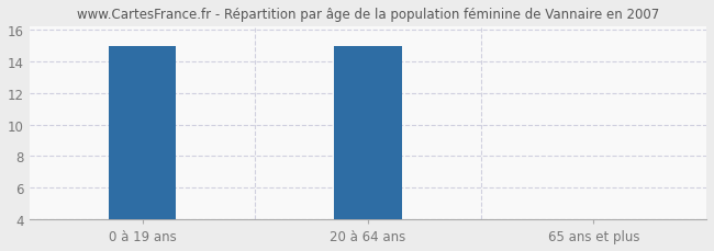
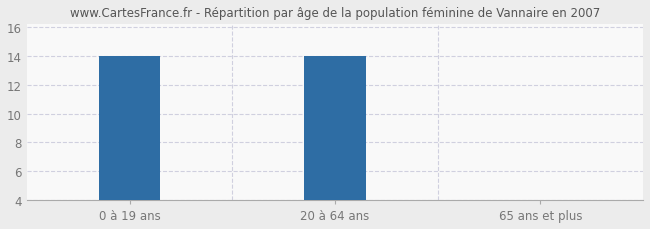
0 à 19 ans: 15.0 -> 14.0
20 à 64 ans: 15.0 -> 14.0
